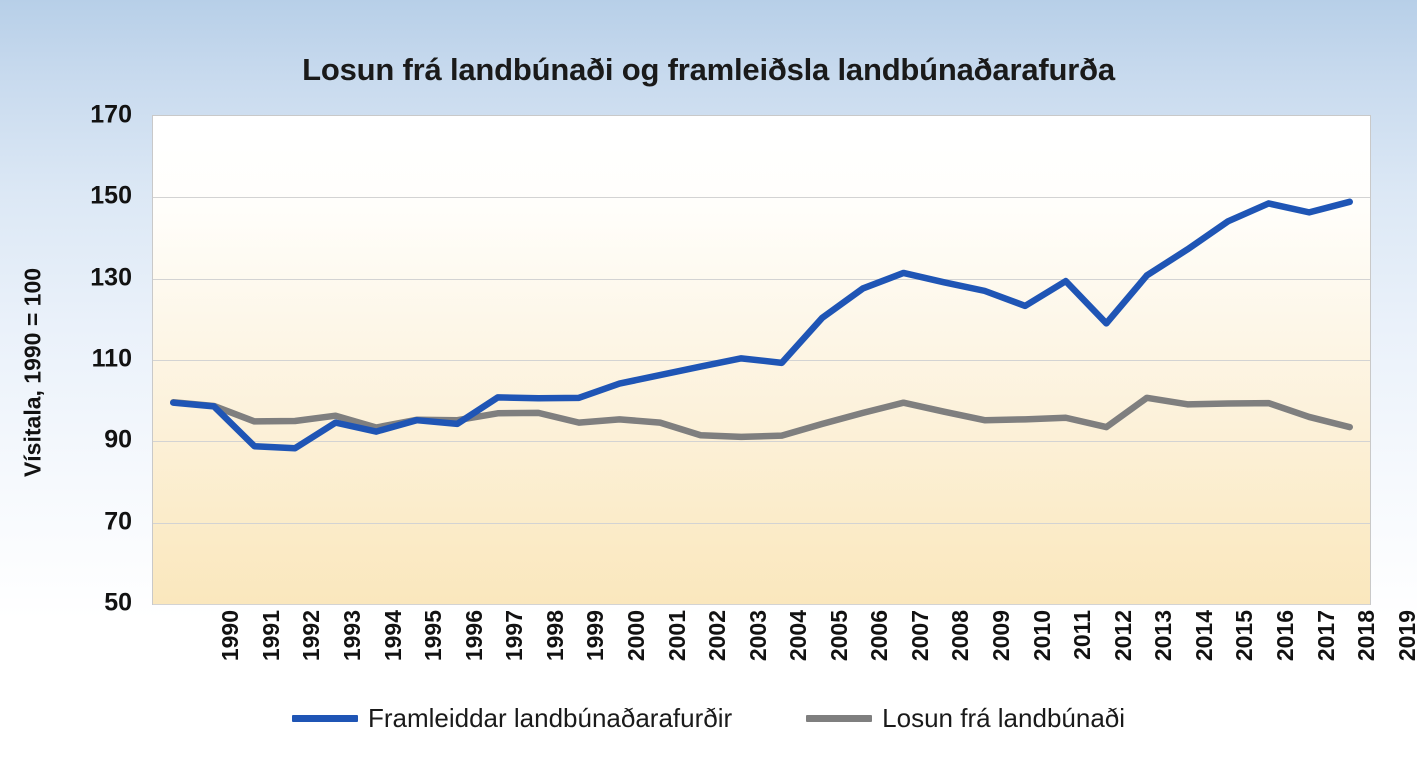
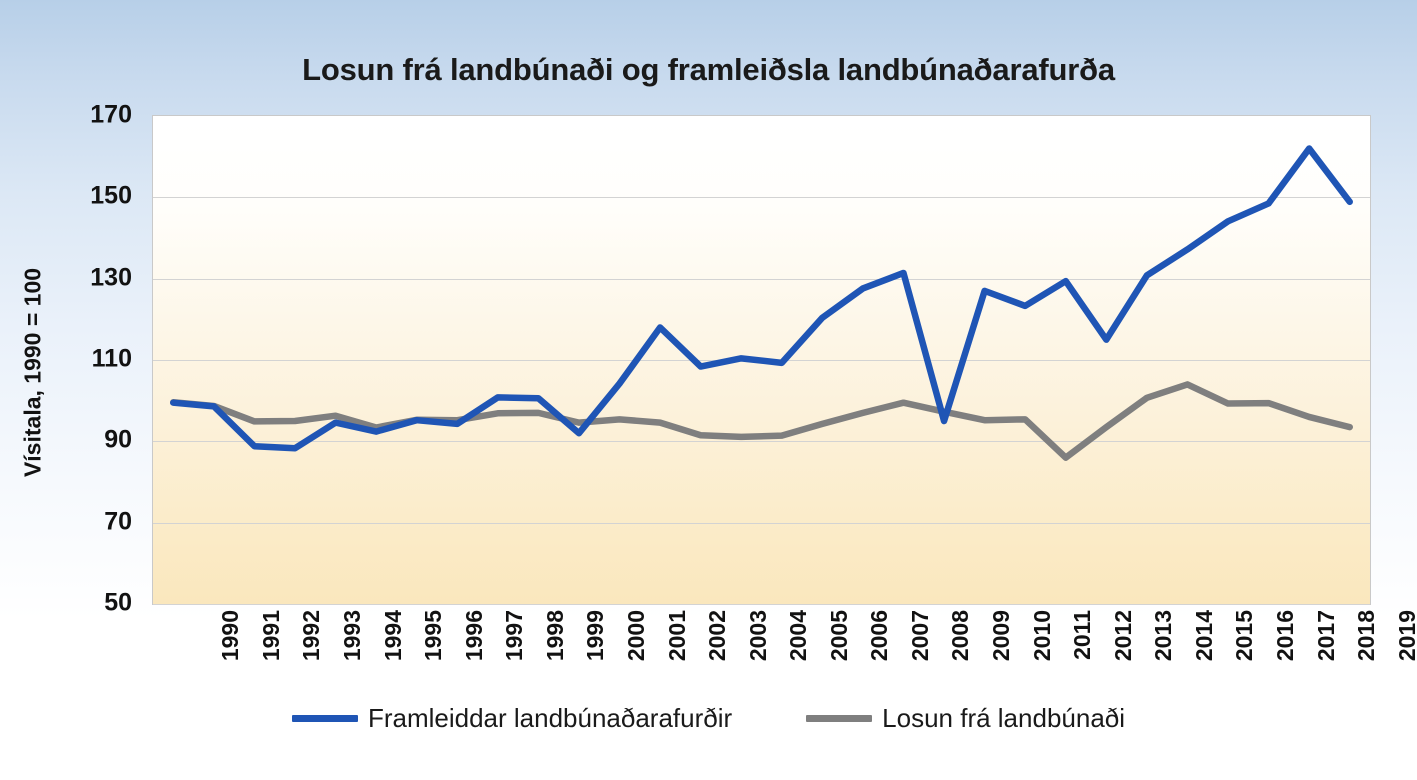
Framleiddar landbúnaðarafurðir/2000: 101 -> 92
Framleiddar landbúnaðarafurðir/2002: 106 -> 118
Framleiddar landbúnaðarafurðir/2009: 129 -> 95
Losun frá landbúnaði/2012: 96 -> 86
Framleiddar landbúnaðarafurðir/2013: 119 -> 115
Losun frá landbúnaði/2015: 99 -> 104
Framleiddar landbúnaðarafurðir/2018: 146 -> 162
